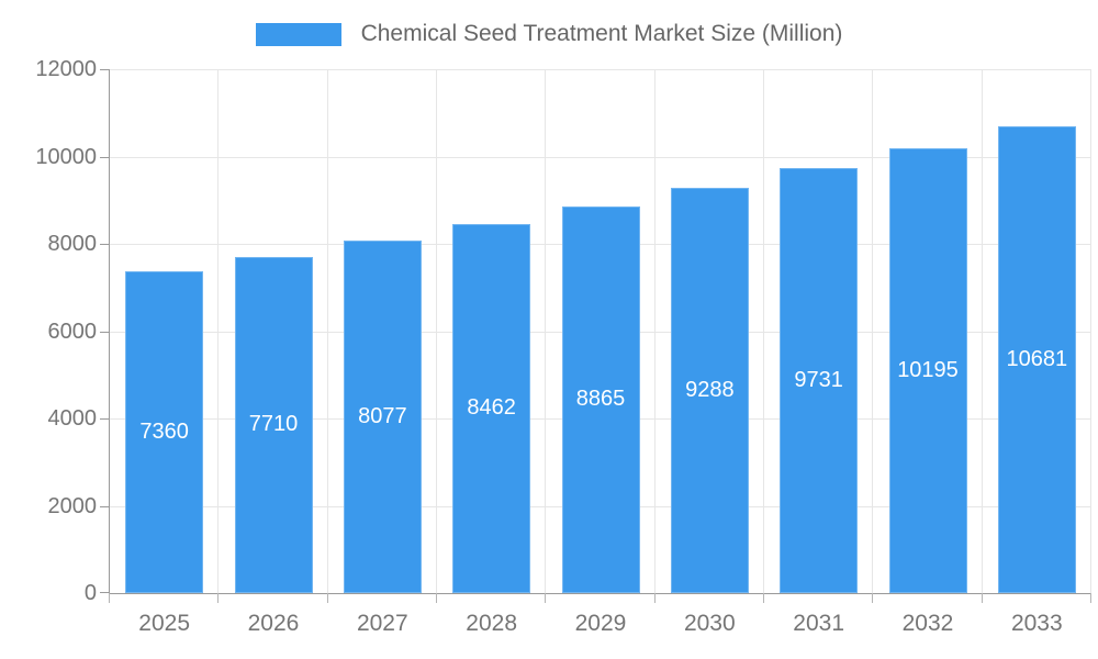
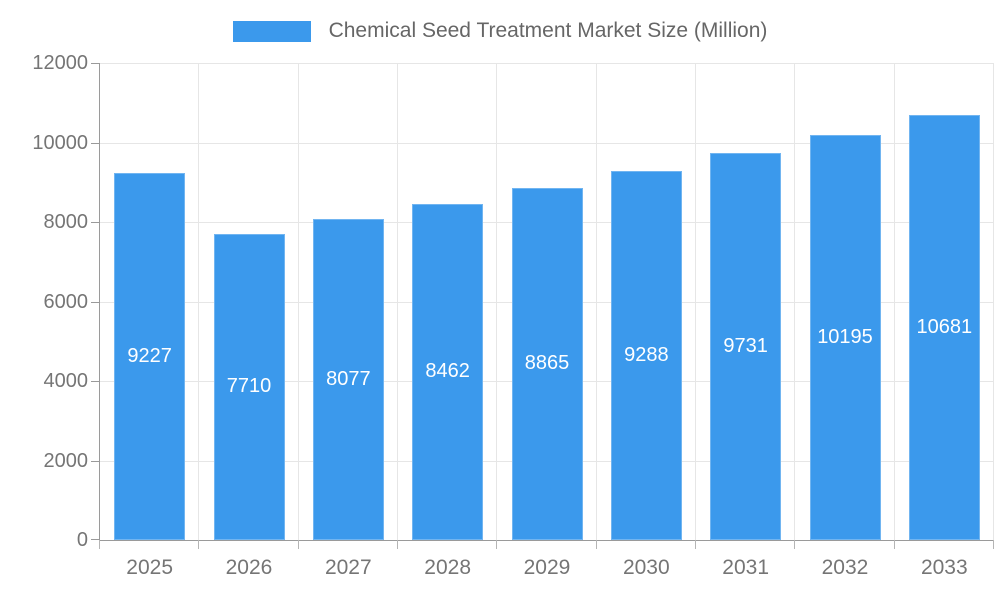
2025: 7360 -> 9227
